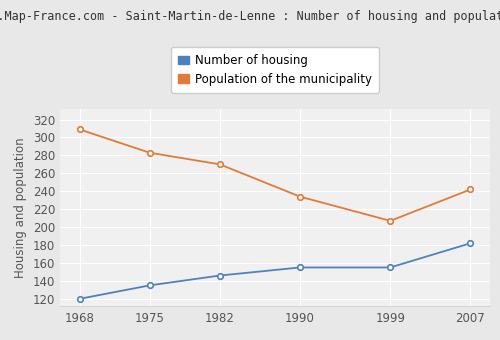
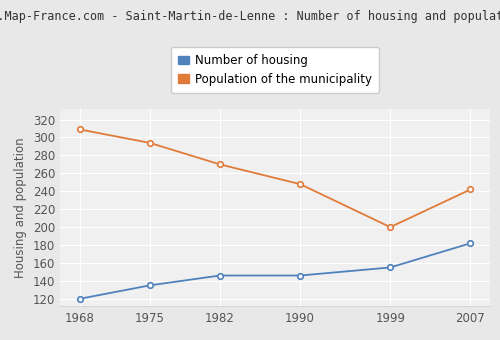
Population of the municipality/1975: 283 -> 294
Number of housing/1990: 155 -> 146
Population of the municipality/1990: 234 -> 248
Population of the municipality/1999: 207 -> 200
